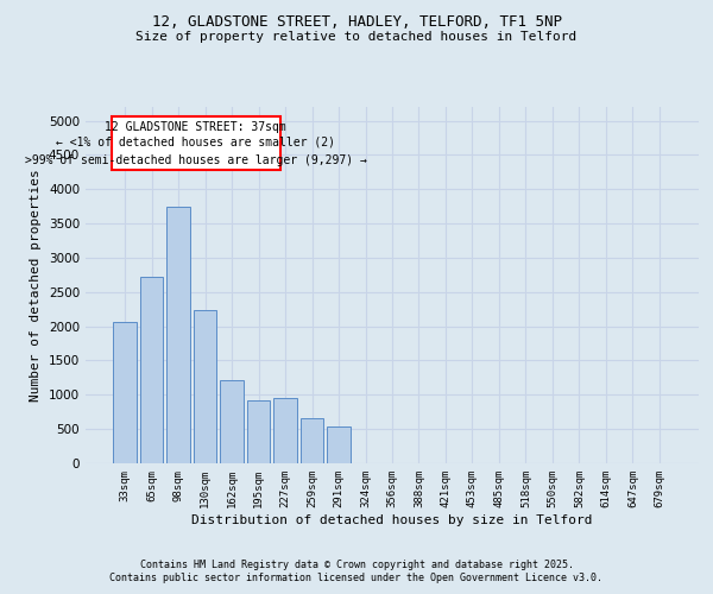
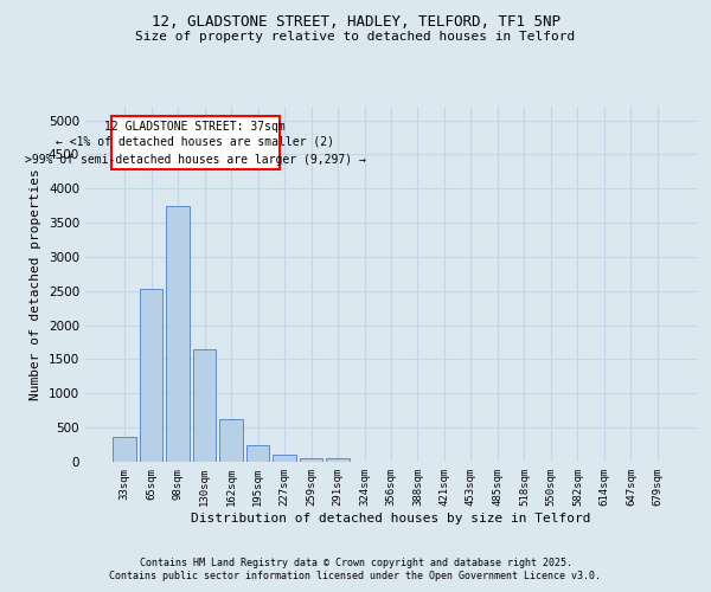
33sqm: 2060 -> 370
65sqm: 2720 -> 2530
130sqm: 2240 -> 1650
162sqm: 1220 -> 620
195sqm: 920 -> 240
227sqm: 960 -> 110
259sqm: 660 -> 60
291sqm: 540 -> 60
